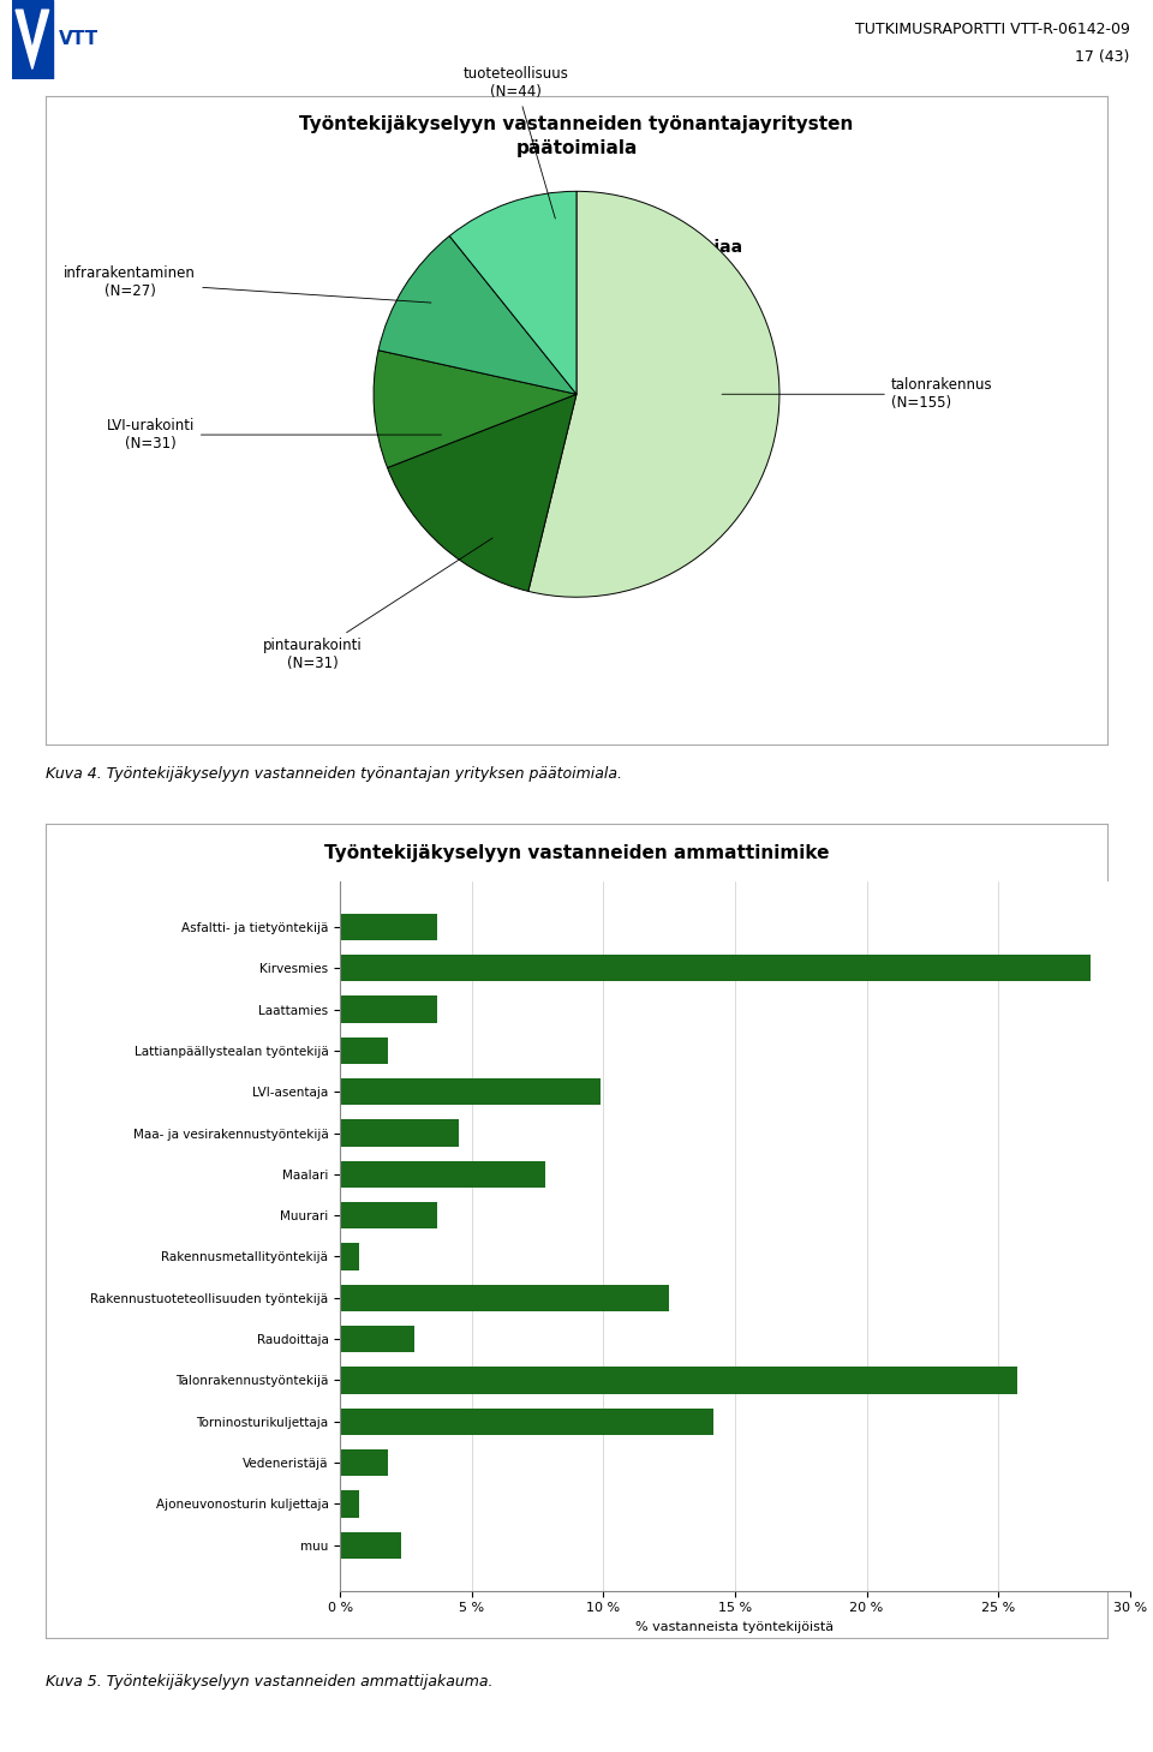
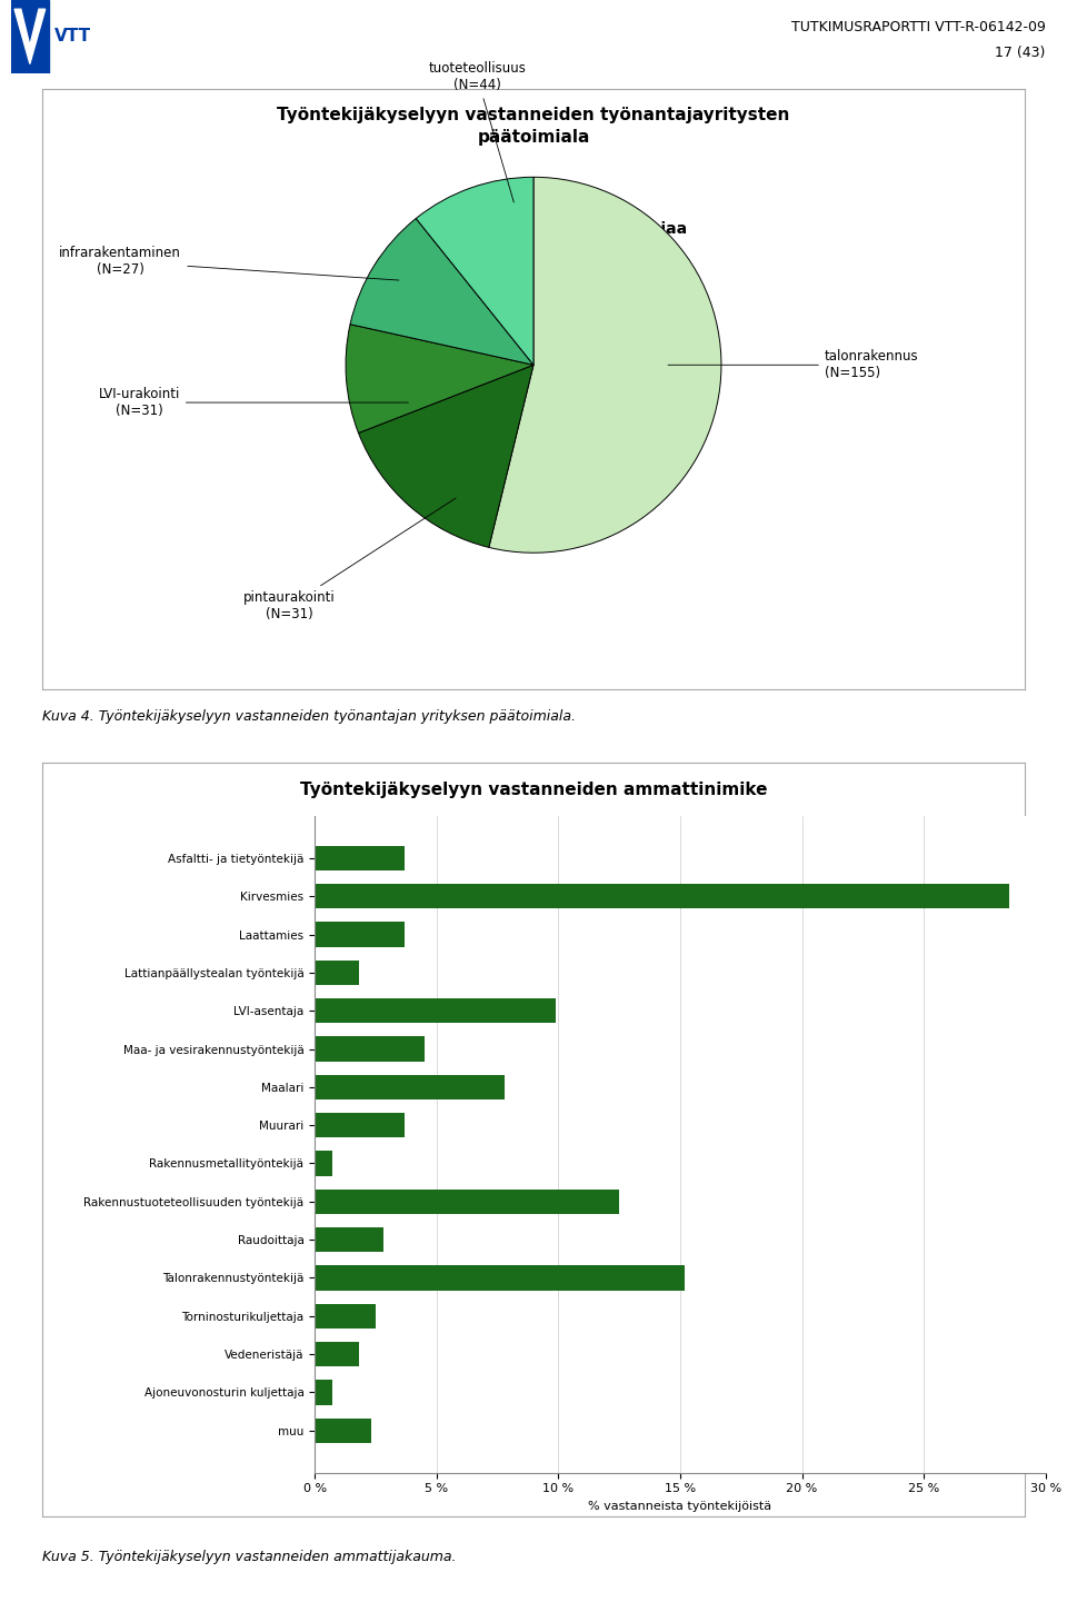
Talonrakennustyöntekijä: 25.7 % -> 15.2 %
Torninosturikuljettaja: 14.2 % -> 2.5 %
